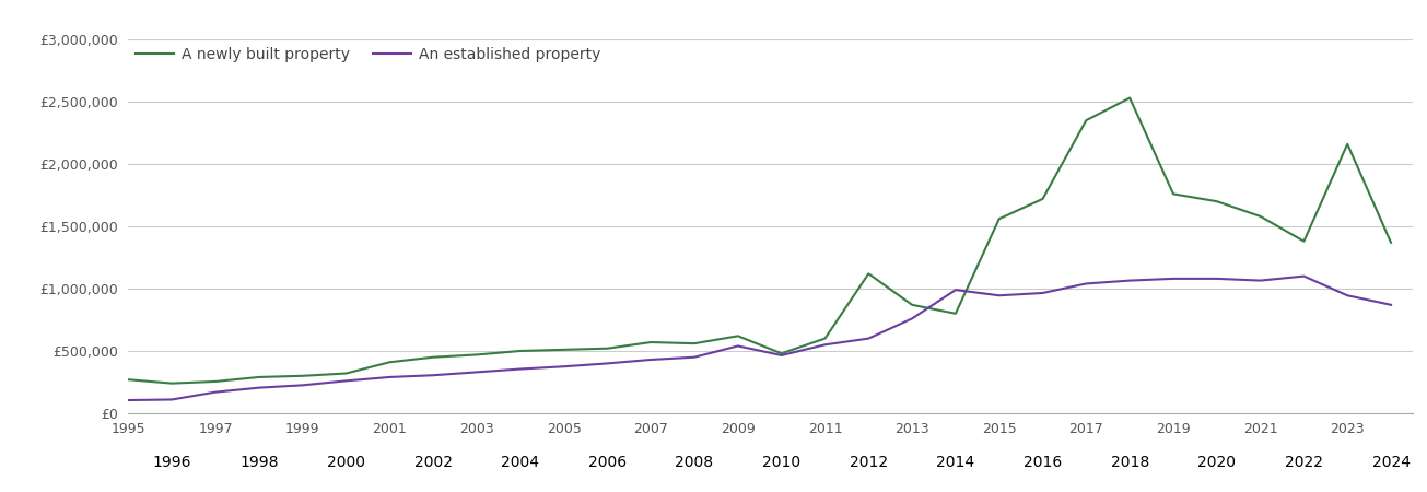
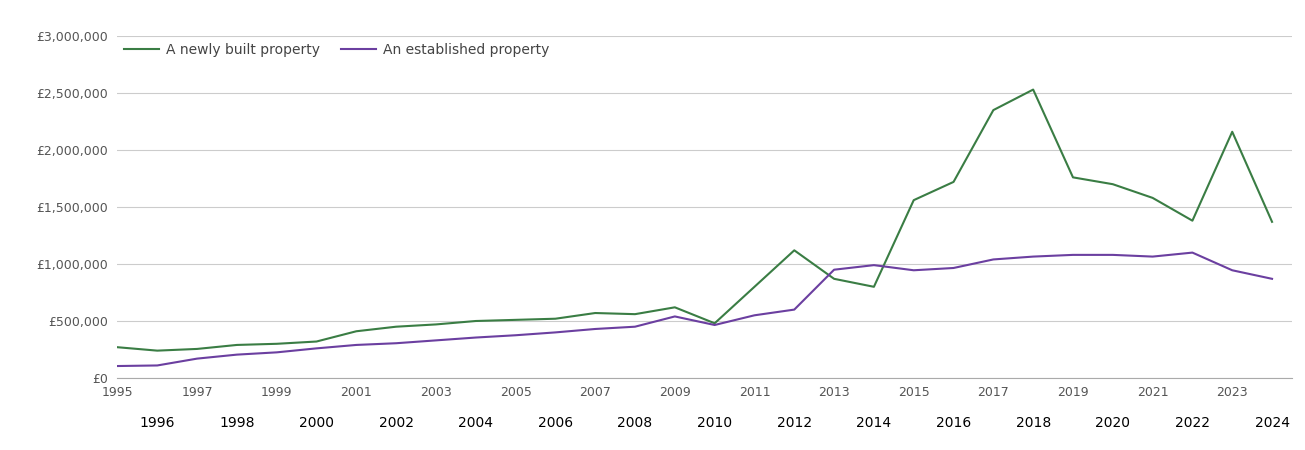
A newly built property/2011: £600,000 -> £800,000
An established property/2013: £760,000 -> £950,000
